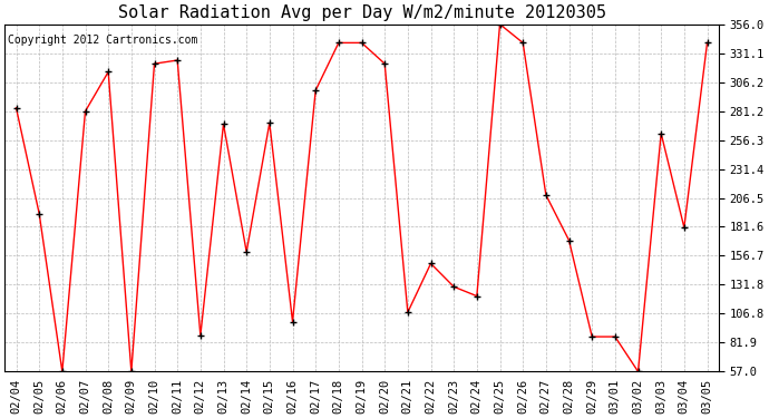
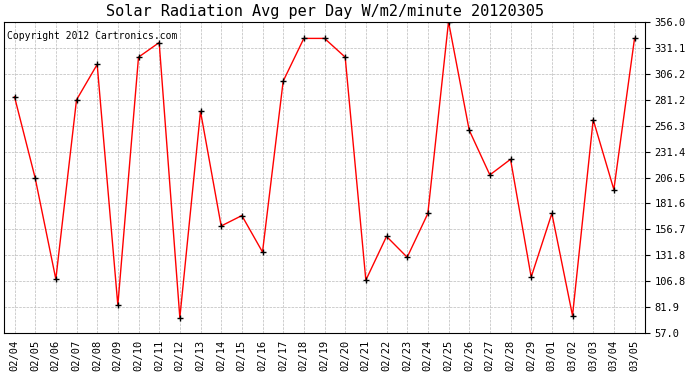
02/05: 193 -> 206
02/06: 57 -> 109
02/09: 57 -> 84
02/11: 325 -> 336
02/12: 88 -> 72
02/15: 271 -> 170
02/16: 100 -> 135
02/24: 122 -> 172
02/26: 340 -> 252
02/28: 170 -> 224
02/29: 87 -> 111
03/01: 87 -> 172
03/02: 57 -> 74
03/04: 181 -> 195
